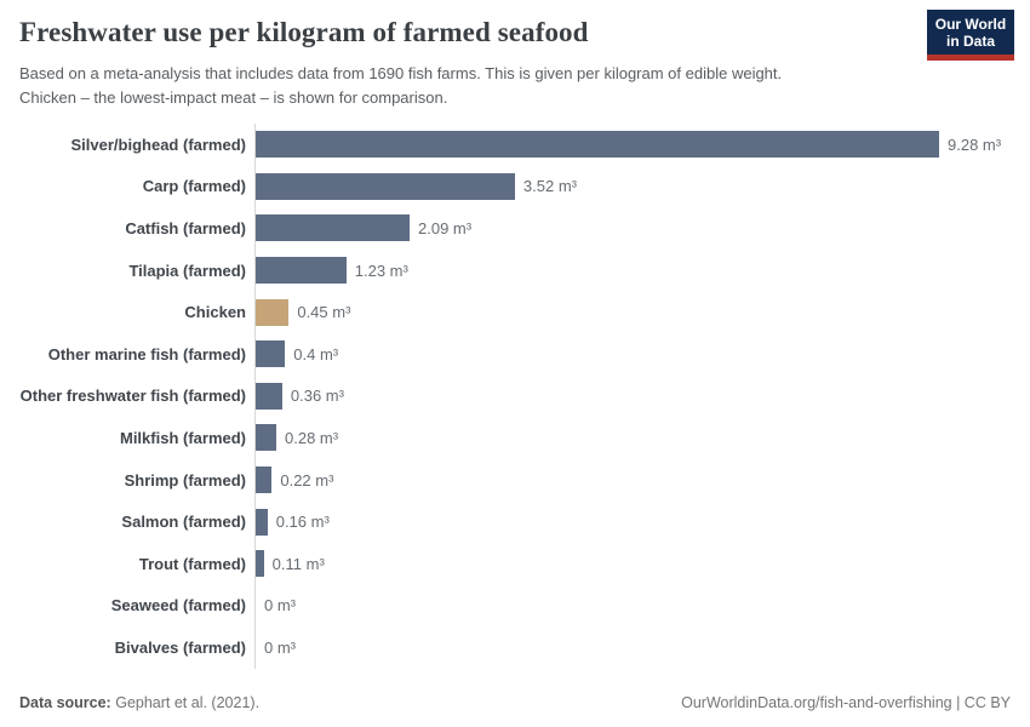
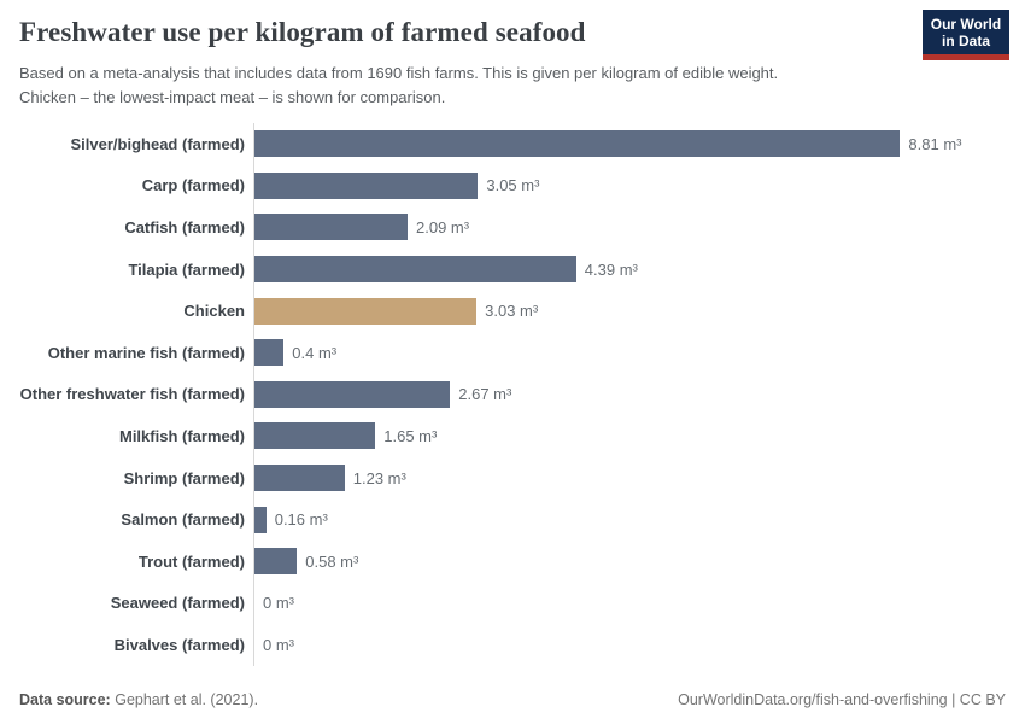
Silver/bighead (farmed): 9.28 -> 8.81
Carp (farmed): 3.52 -> 3.05
Tilapia (farmed): 1.23 -> 4.39
Chicken: 0.45 -> 3.03
Other freshwater fish (farmed): 0.36 -> 2.67
Milkfish (farmed): 0.28 -> 1.65
Shrimp (farmed): 0.22 -> 1.23
Trout (farmed): 0.11 -> 0.58
